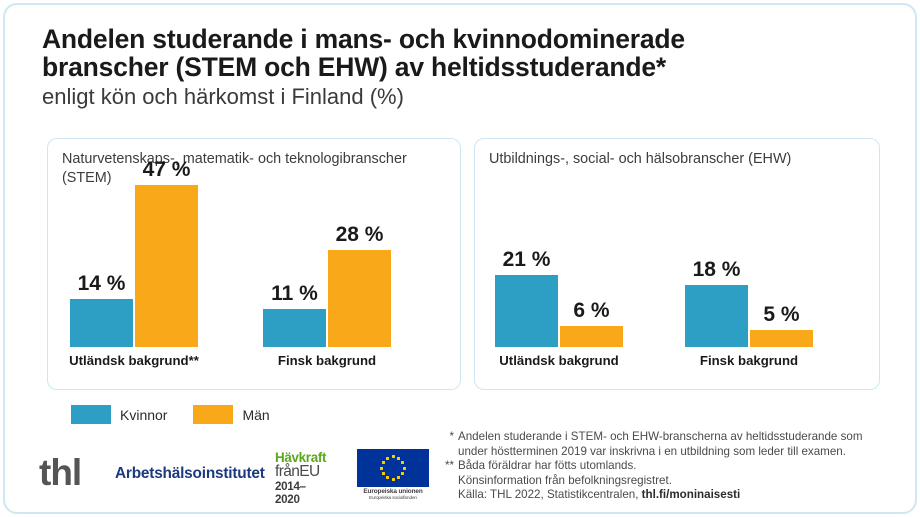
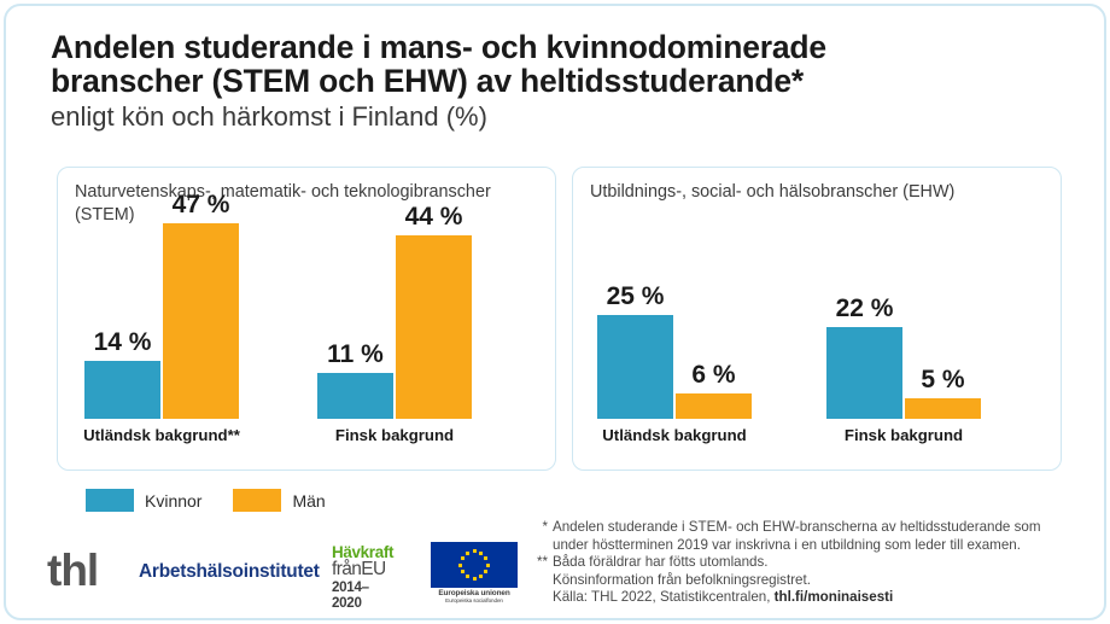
Naturvetenskaps-, matematik- och teknologibranscher (STEM)/Män/Finsk bakgrund: 28 -> 44
Utbildnings-, social- och hälsobranscher (EHW)/Kvinnor/Utländsk bakgrund: 21 -> 25
Utbildnings-, social- och hälsobranscher (EHW)/Kvinnor/Finsk bakgrund: 18 -> 22
